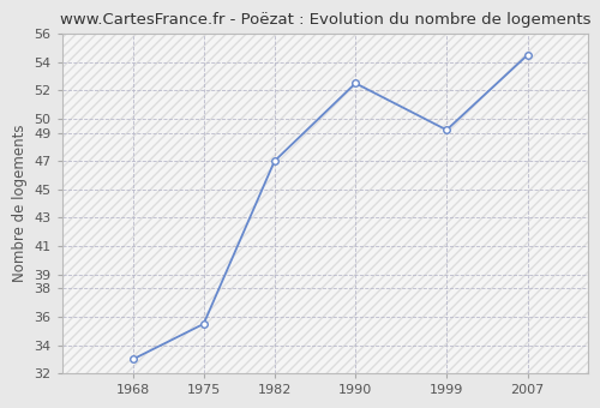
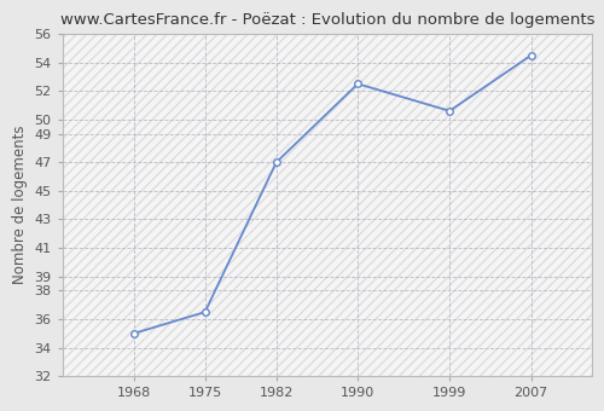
1968: 33.0 -> 35.0
1975: 35.5 -> 36.5
1999: 49.2 -> 50.6
